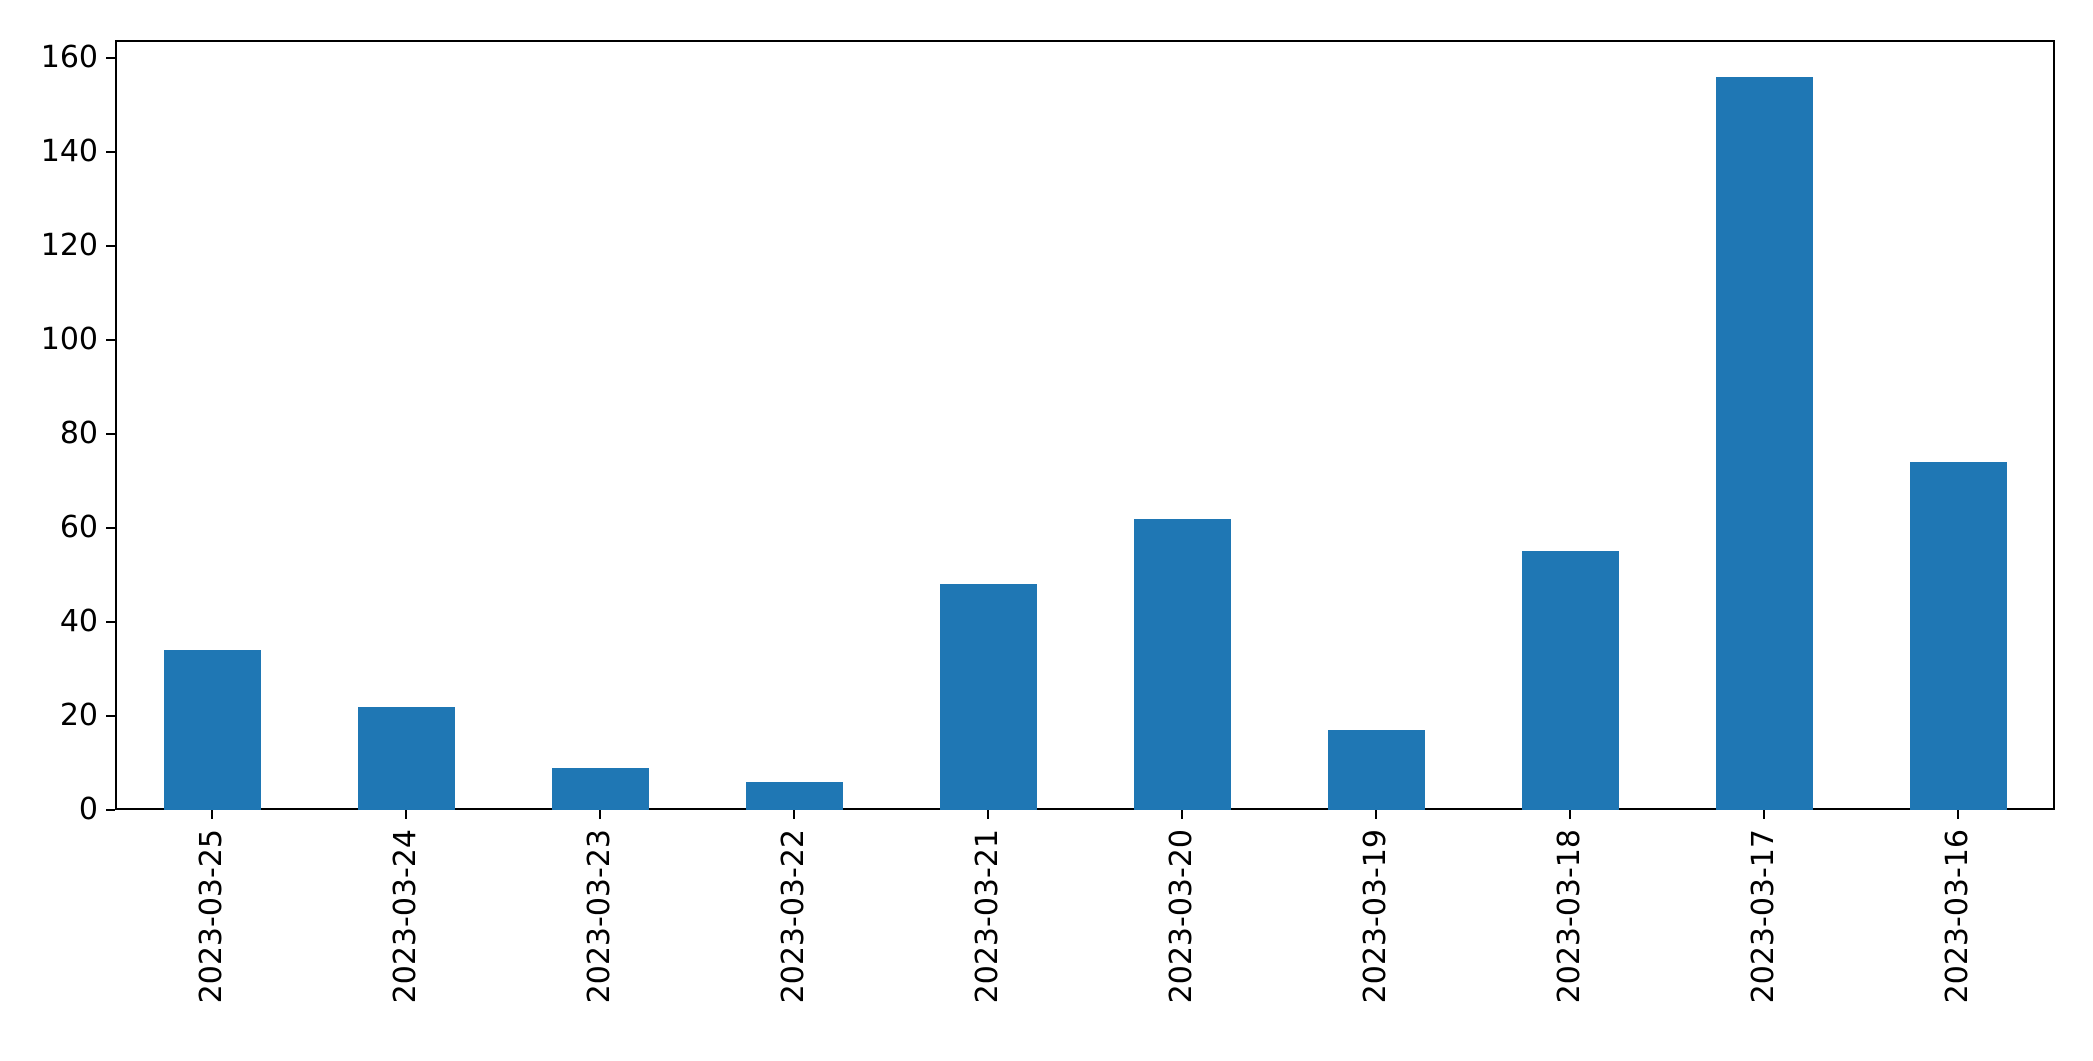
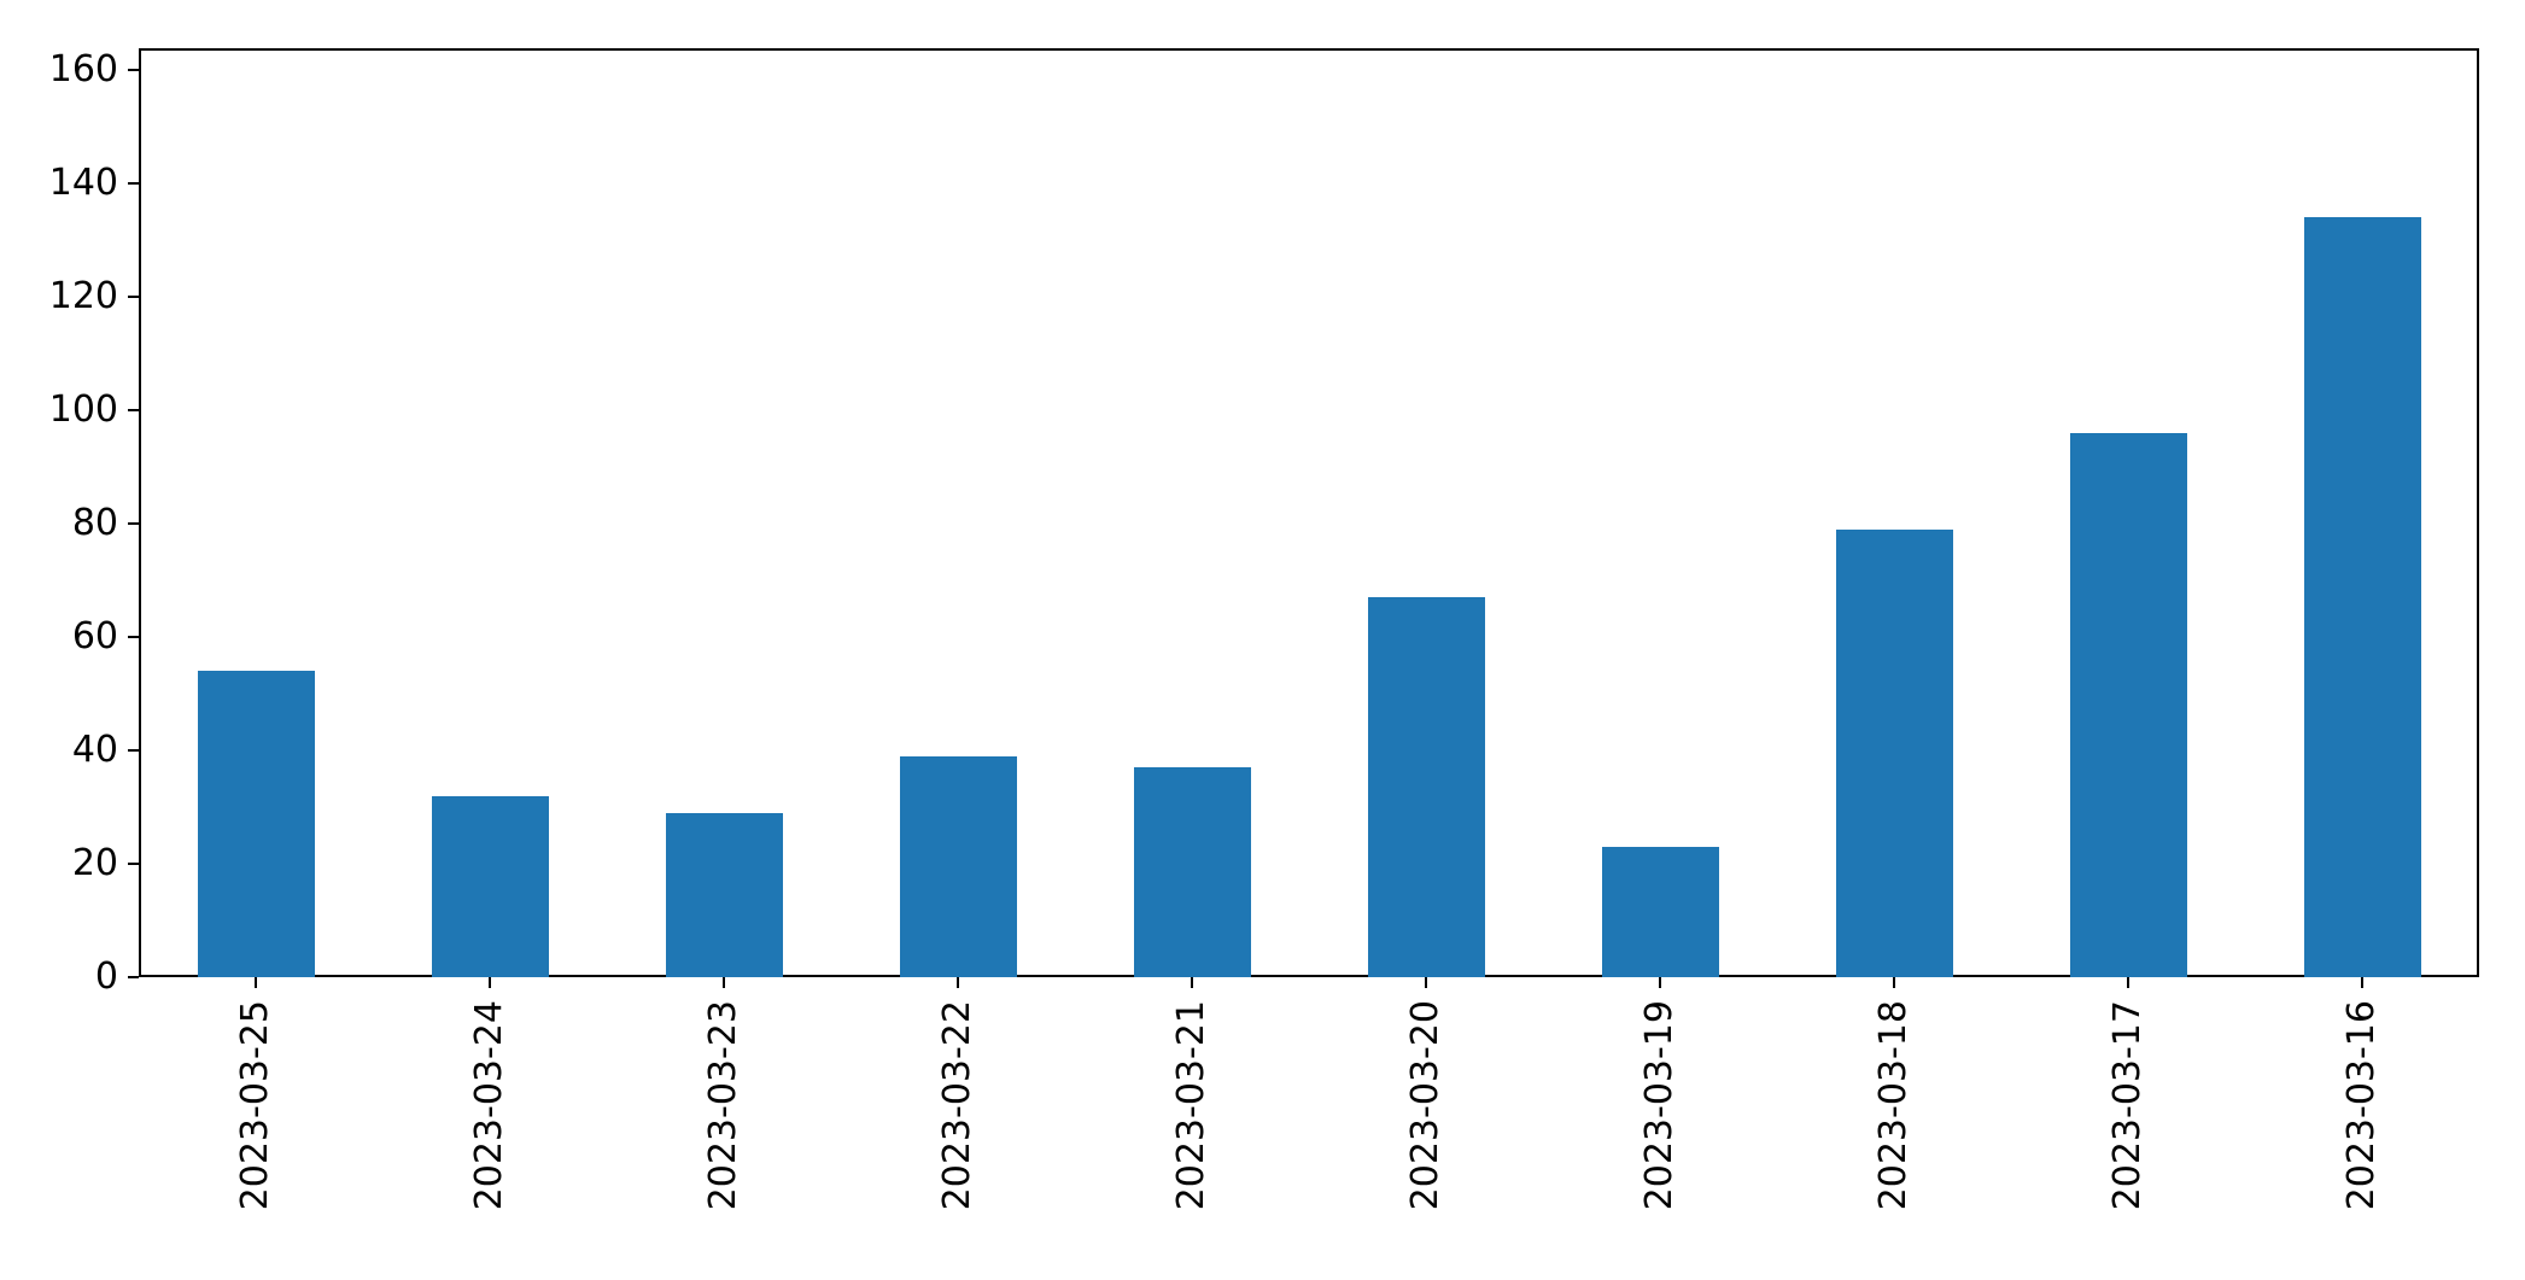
2023-03-25: 34 -> 54
2023-03-24: 22 -> 32
2023-03-23: 9 -> 29
2023-03-22: 6 -> 39
2023-03-21: 48 -> 37
2023-03-20: 62 -> 67
2023-03-19: 17 -> 23
2023-03-18: 55 -> 79
2023-03-17: 156 -> 96
2023-03-16: 74 -> 134
